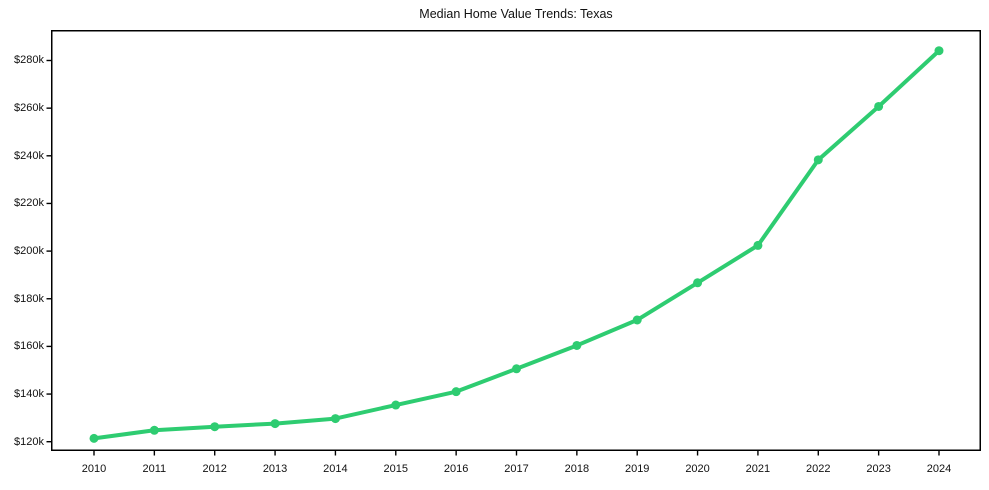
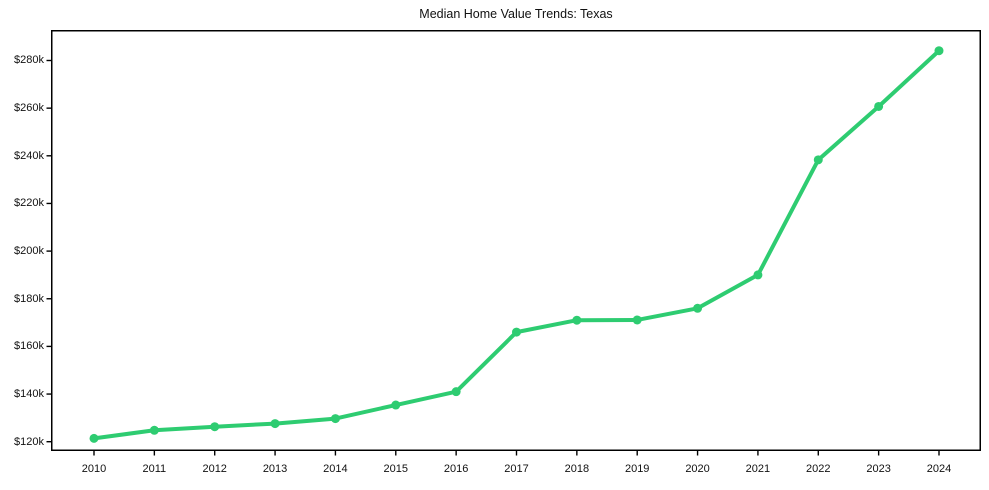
2017: $151k -> $166k
2018: $160k -> $171k
2020: $187k -> $176k
2021: $202k -> $190k
